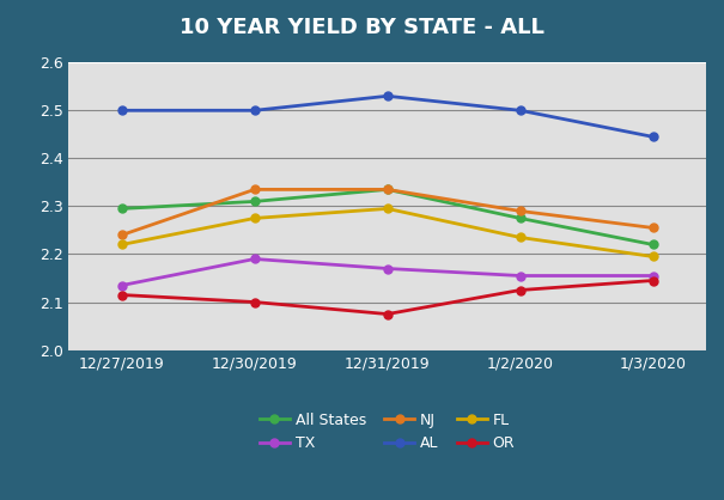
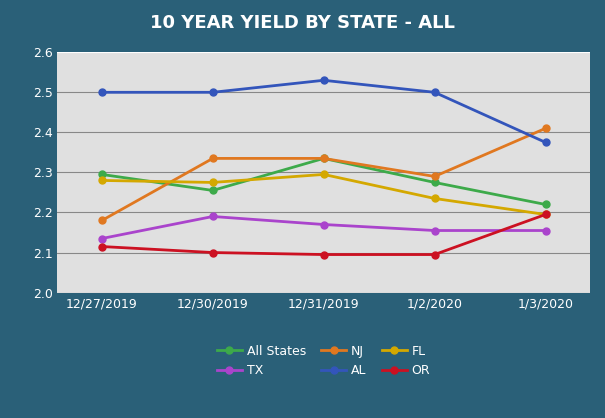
NJ/12/27/2019: 2.240 -> 2.180
FL/12/27/2019: 2.220 -> 2.280
All States/12/30/2019: 2.310 -> 2.255
OR/12/31/2019: 2.075 -> 2.095
OR/1/2/2020: 2.125 -> 2.095
NJ/1/3/2020: 2.255 -> 2.410
AL/1/3/2020: 2.445 -> 2.375
OR/1/3/2020: 2.145 -> 2.195
